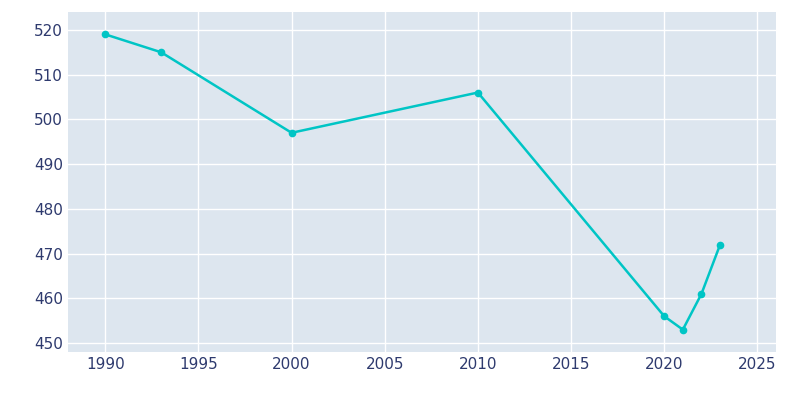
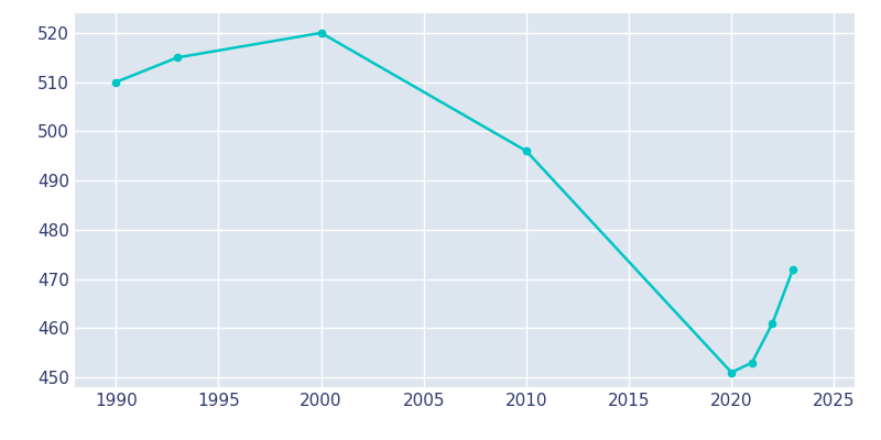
1990: 519 -> 510
2000: 497 -> 520
2010: 506 -> 496
2020: 456 -> 451
